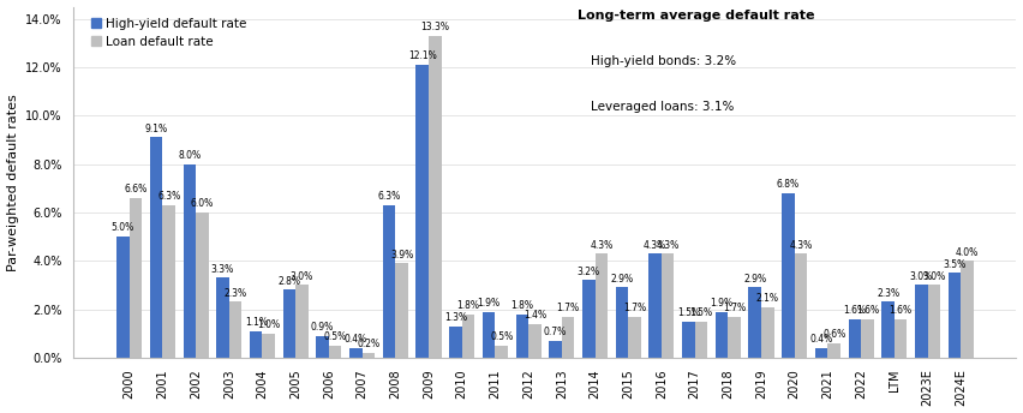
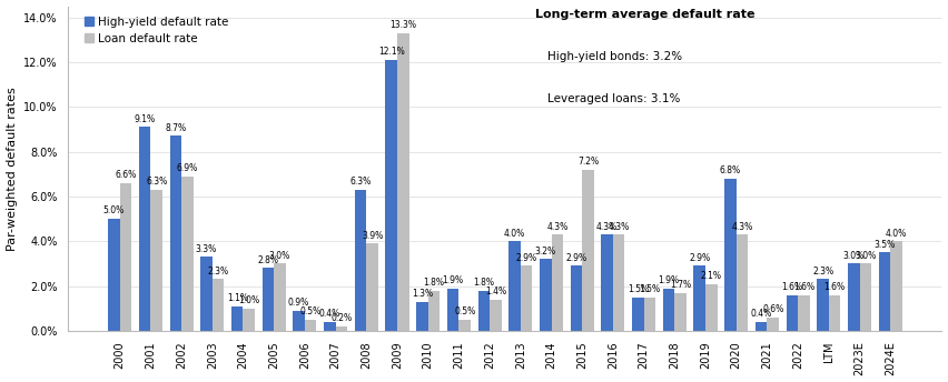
High-yield default rate/2002: 8.0% -> 8.7%
Loan default rate/2002: 6.0% -> 6.9%
High-yield default rate/2013: 0.7% -> 4.0%
Loan default rate/2013: 1.7% -> 2.9%
Loan default rate/2015: 1.7% -> 7.2%
